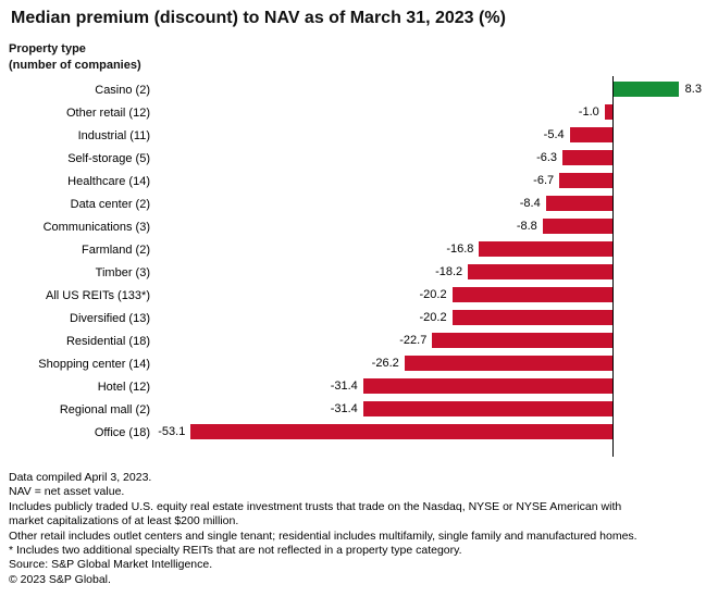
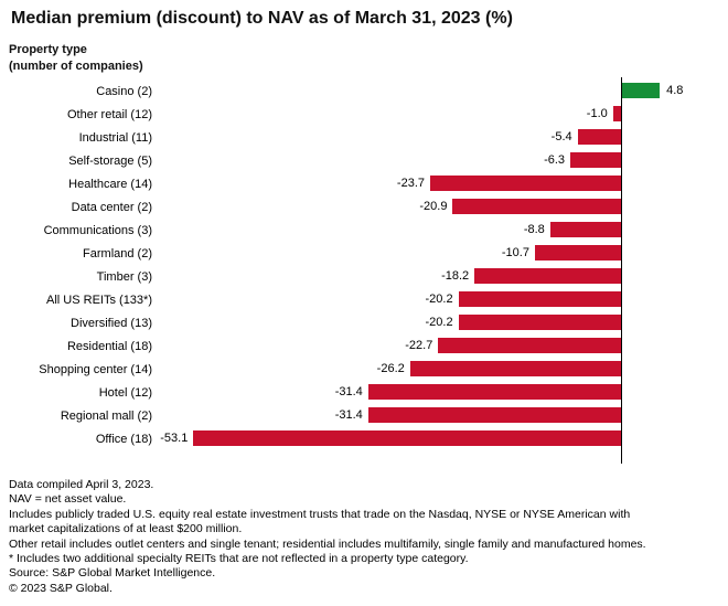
Casino (2): 8.3 -> 4.8
Healthcare (14): -6.7 -> -23.7
Data center (2): -8.4 -> -20.9
Farmland (2): -16.8 -> -10.7
